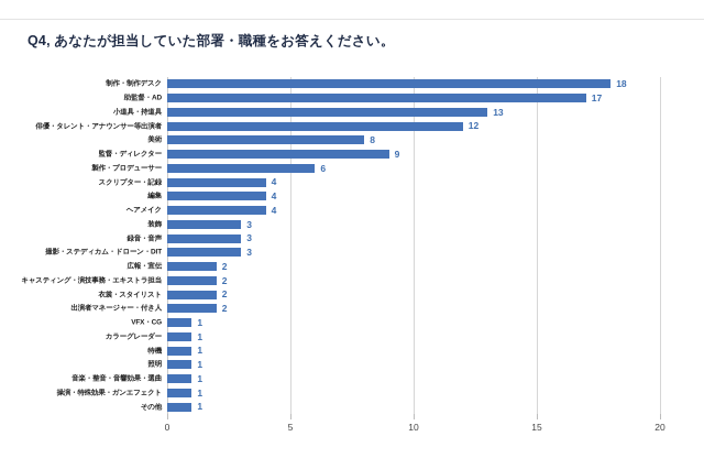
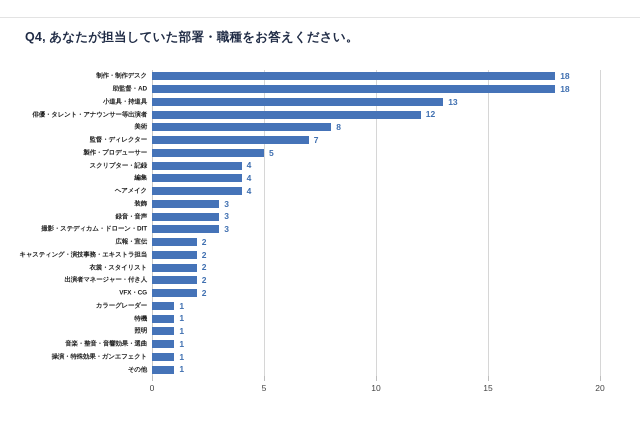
助監督・AD: 17 -> 18
監督・ディレクター: 9 -> 7
製作・プロデューサー: 6 -> 5
VFX・CG: 1 -> 2
